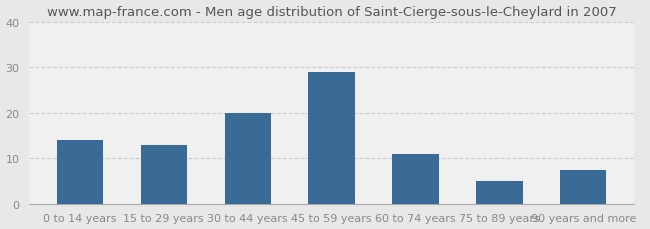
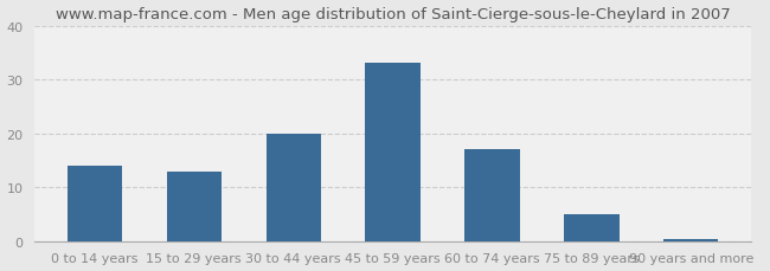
45 to 59 years: 29.0 -> 33.0
60 to 74 years: 11.0 -> 17.0
90 years and more: 7.5 -> 0.4
